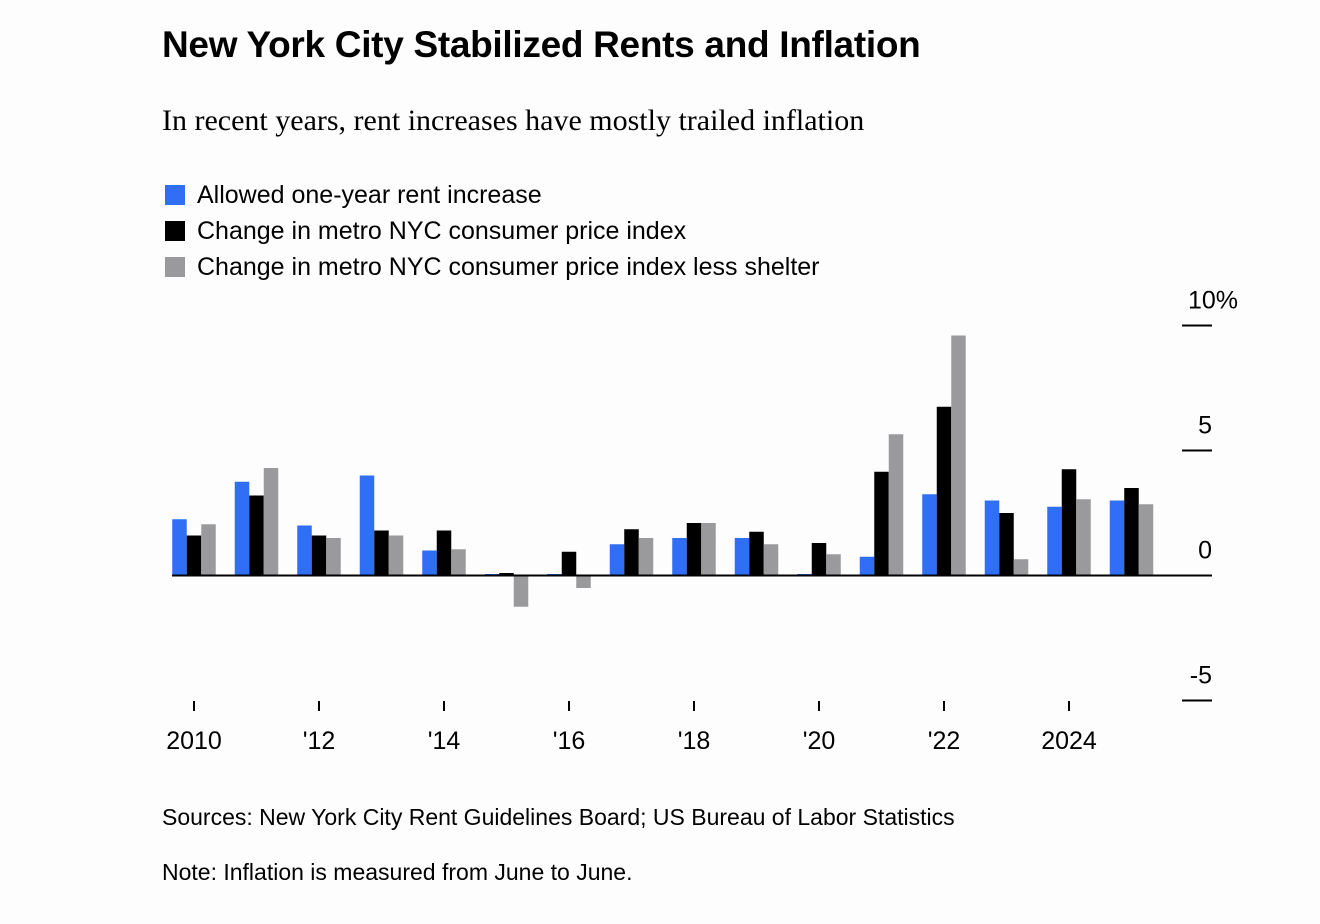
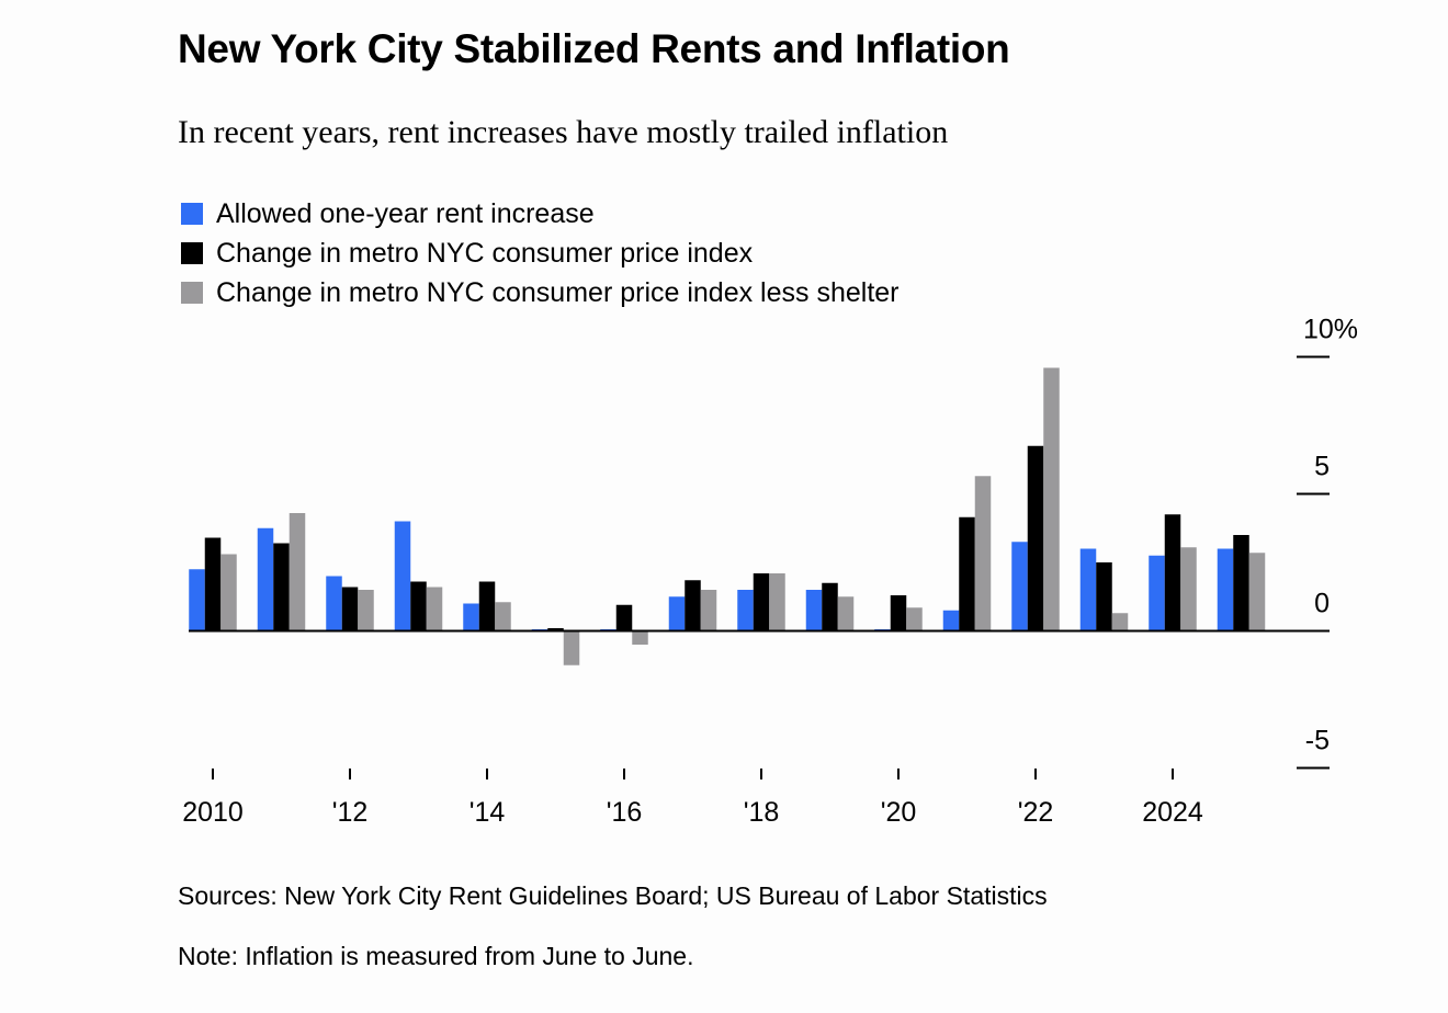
Change in metro NYC consumer price index/2010: 1.6 -> 3.4
Change in metro NYC consumer price index less shelter/2010: 2.0 -> 2.8
